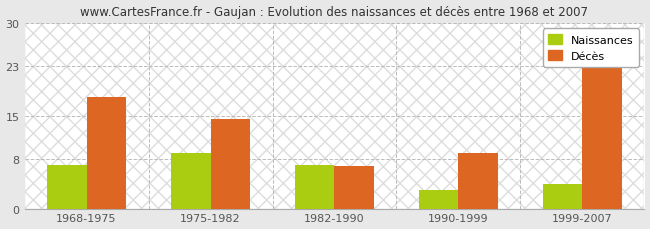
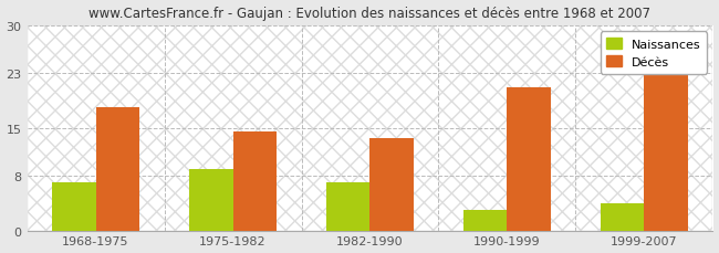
Décès/1982-1990: 6.8 -> 13.5
Décès/1990-1999: 9.0 -> 21.0
